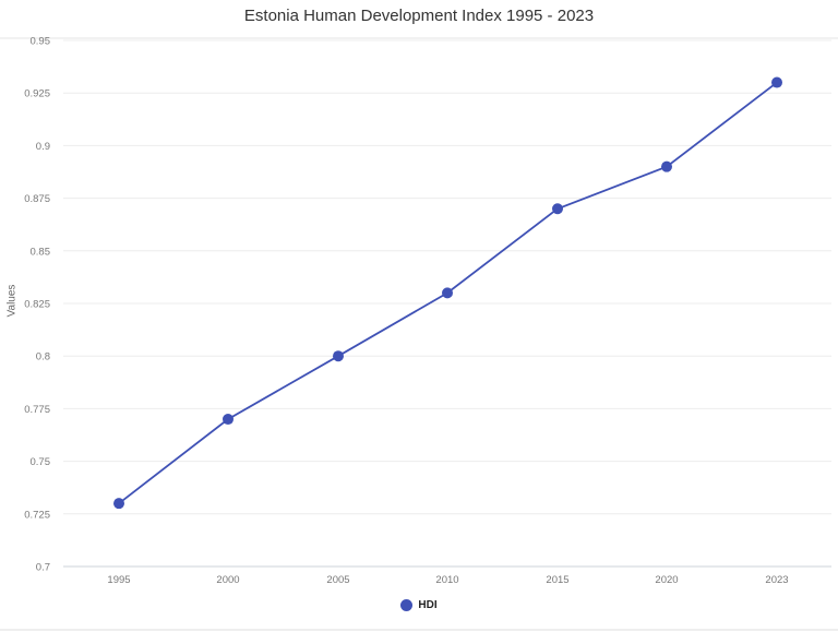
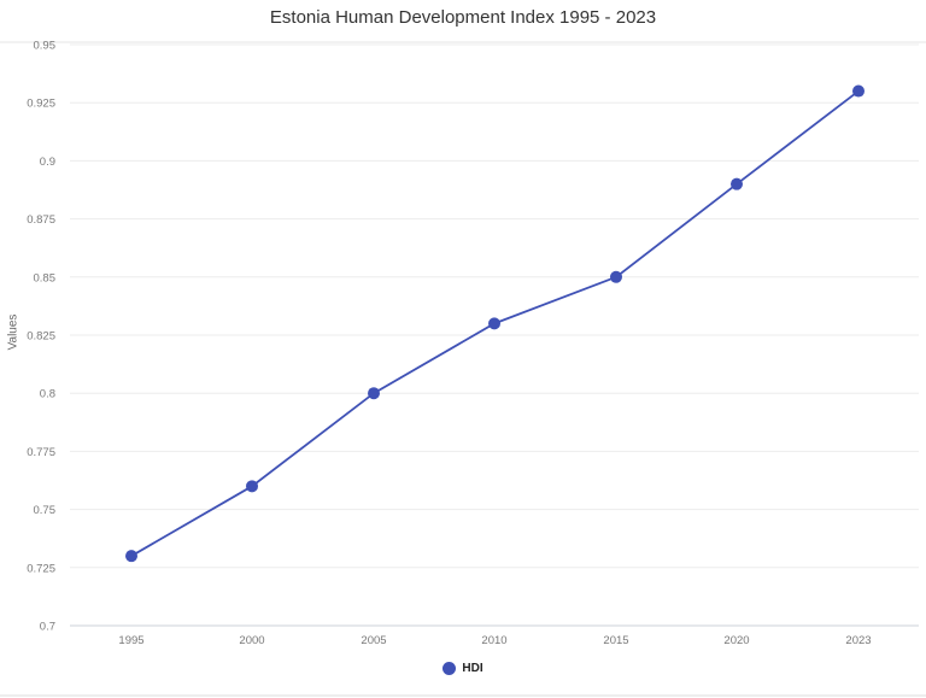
2000: 0.77 -> 0.76
2015: 0.87 -> 0.85
